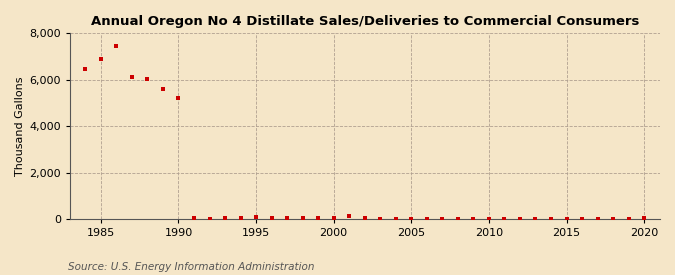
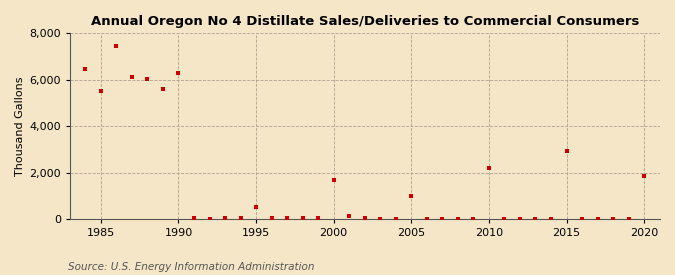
1985: 6,900 -> 5,500
1990: 5,200 -> 6,300
1995: 70 -> 500
2000: 60 -> 1,700
2005: 20 -> 1,000
2010: 10 -> 2,200
2015: 10 -> 2,950
2020: 20 -> 1,850
